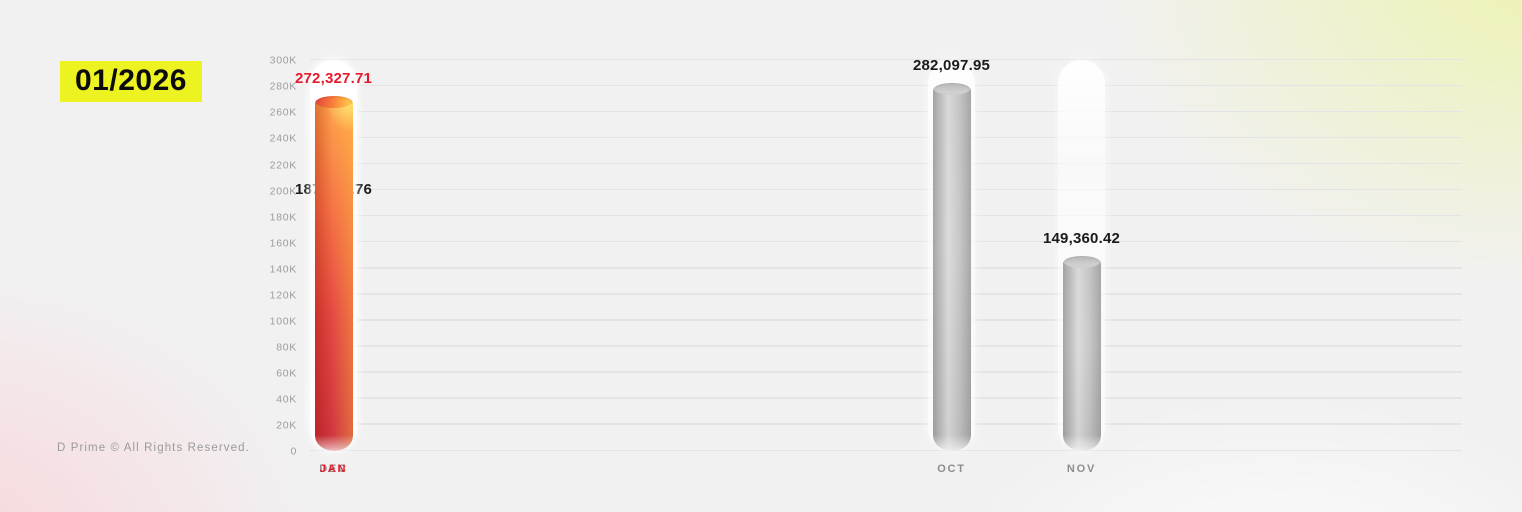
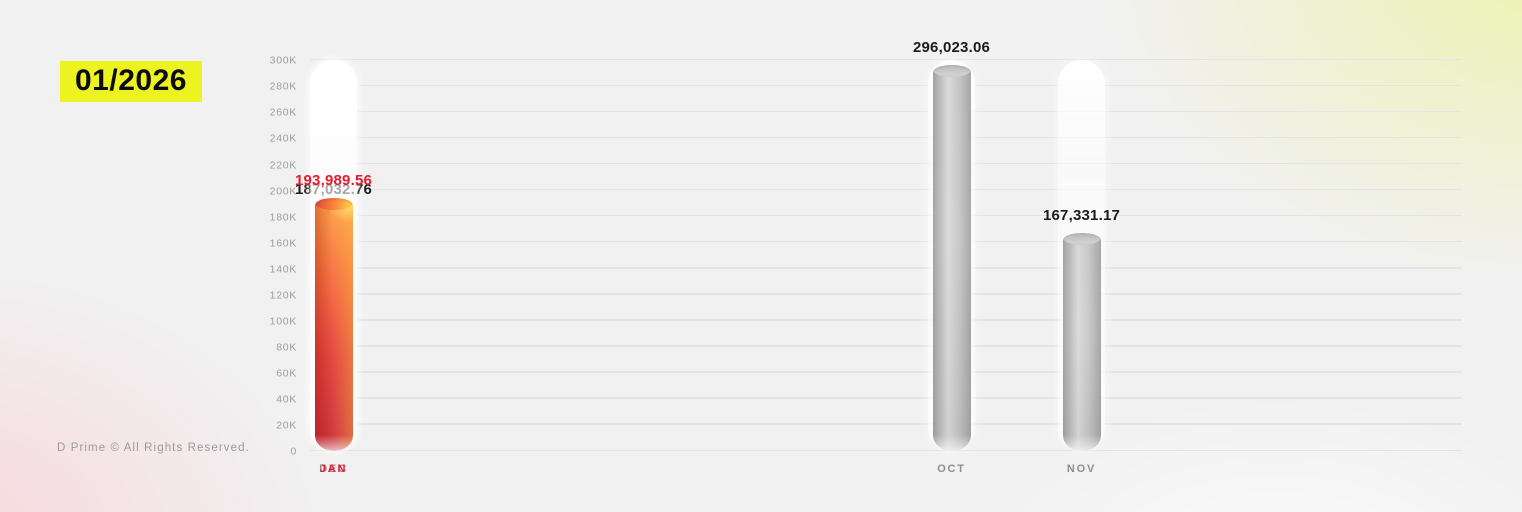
OCT: 282,097.95 -> 296,023.06
NOV: 149,360.42 -> 167,331.17
JAN: 272,327.71 -> 193,989.56
